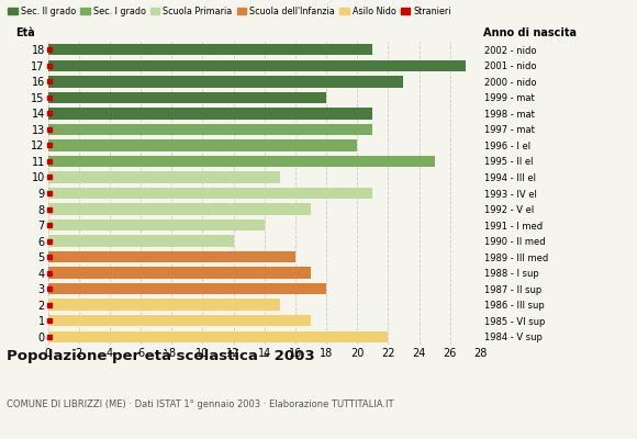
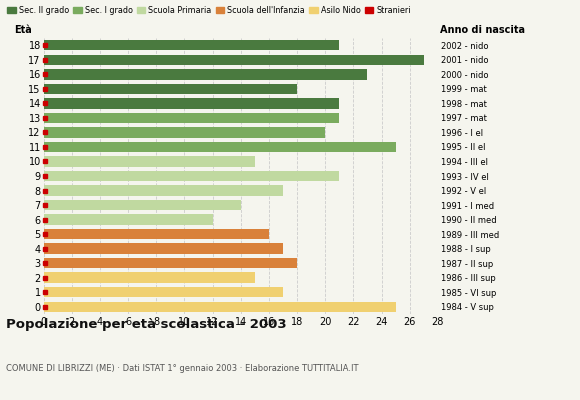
0: 22 -> 25
